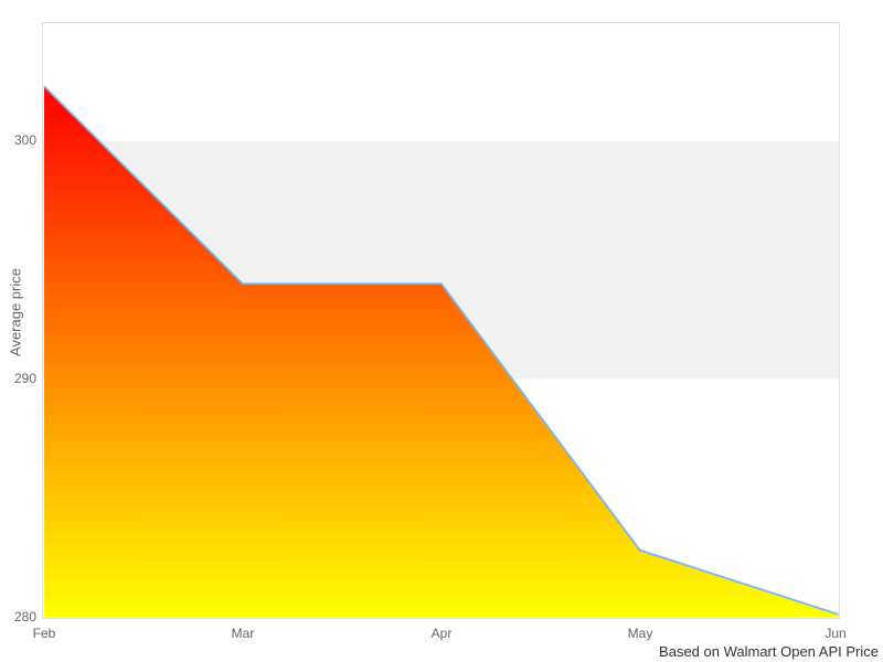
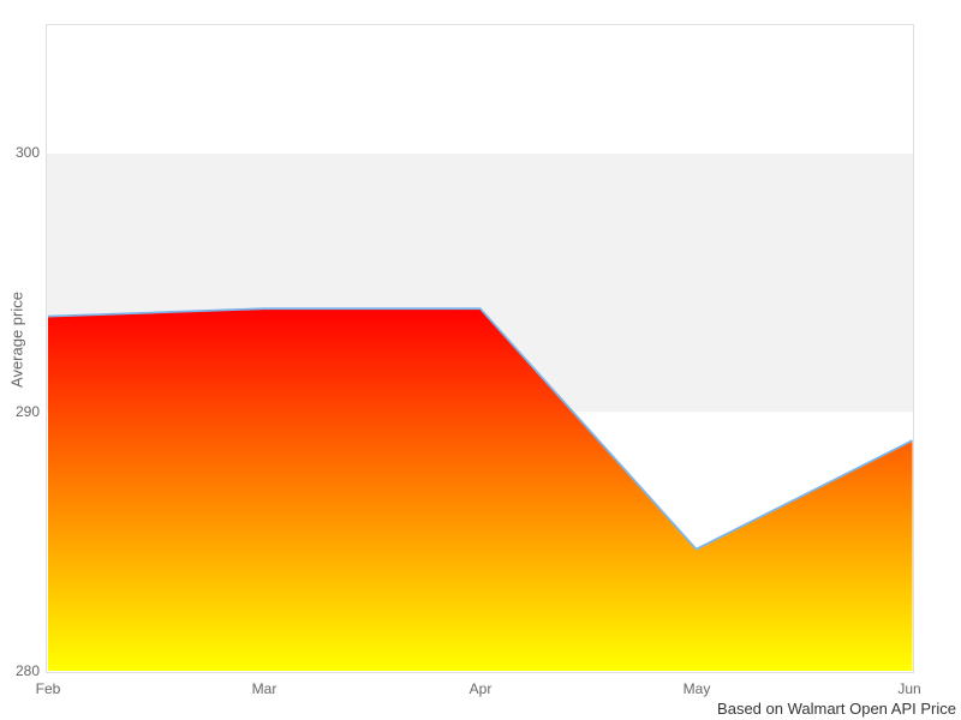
Feb: 302.3 -> 293.7
May: 282.8 -> 284.7
Jun: 280.1 -> 288.9
